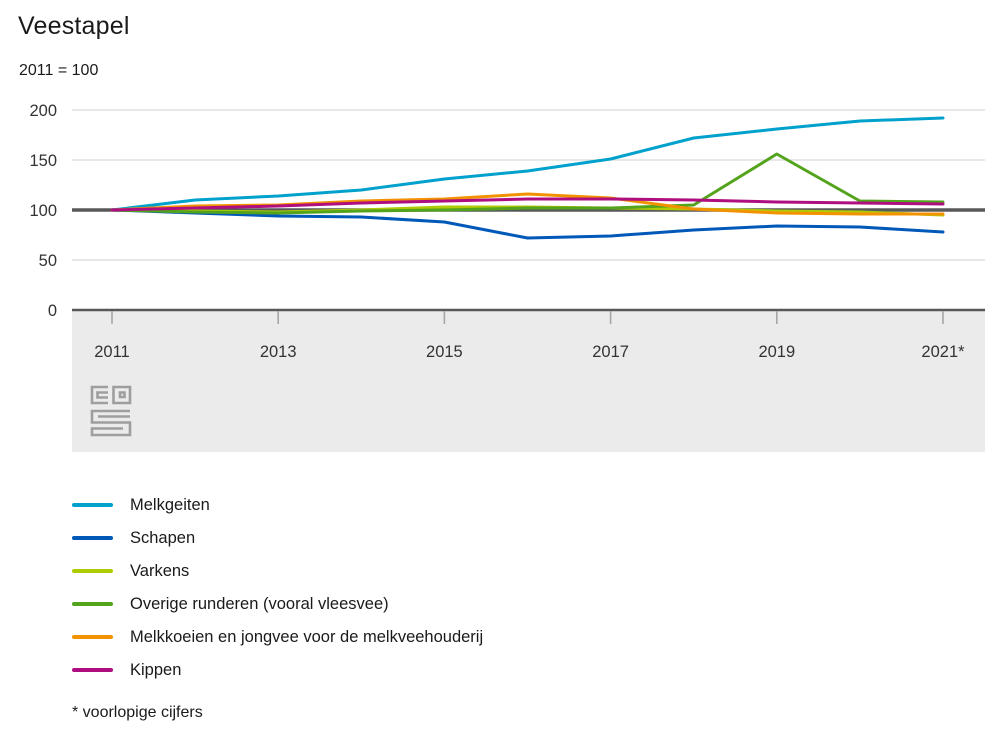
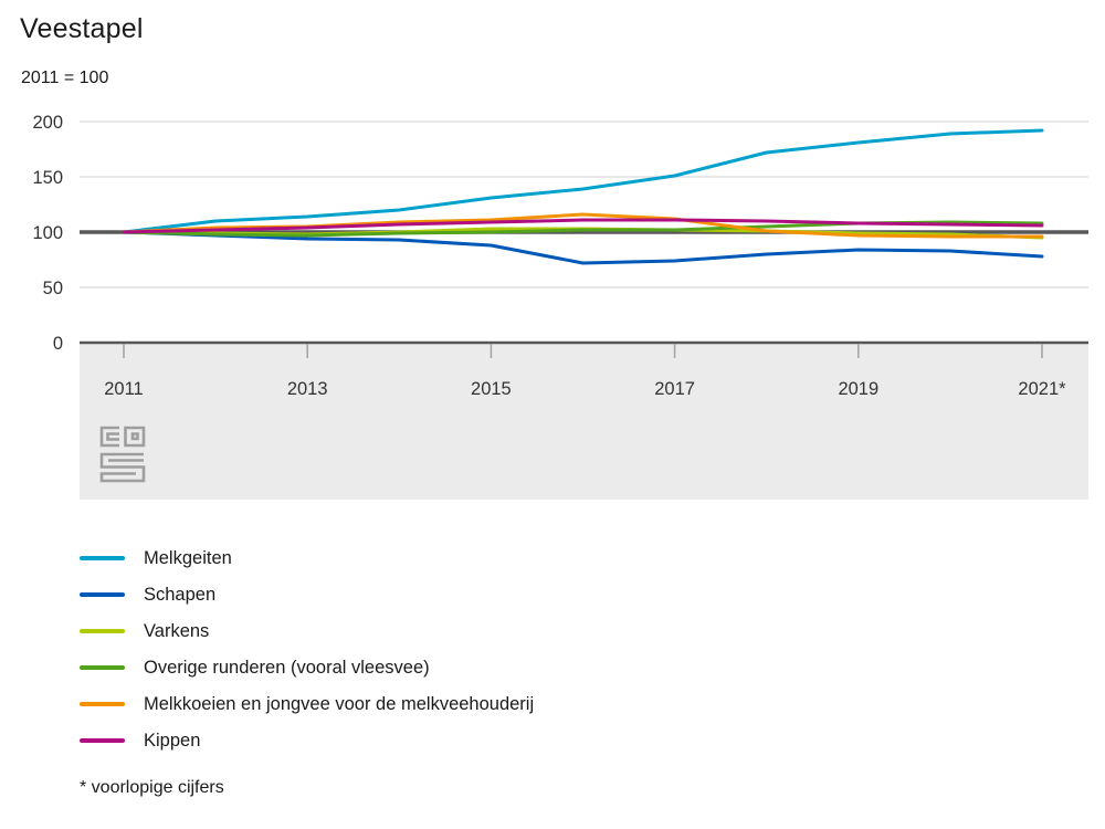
Overige runderen (vooral vleesvee)/2019: 156 -> 108
